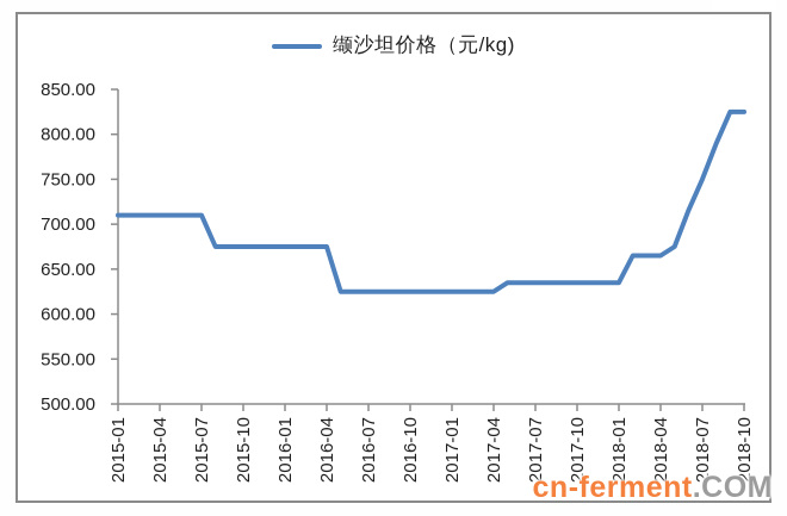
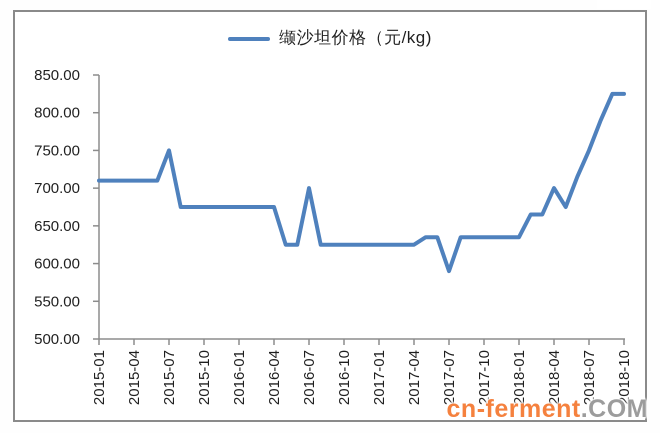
2015-07: 710 -> 750
2016-07: 620 -> 700
2017-07: 640 -> 590
2018-04: 660 -> 700
